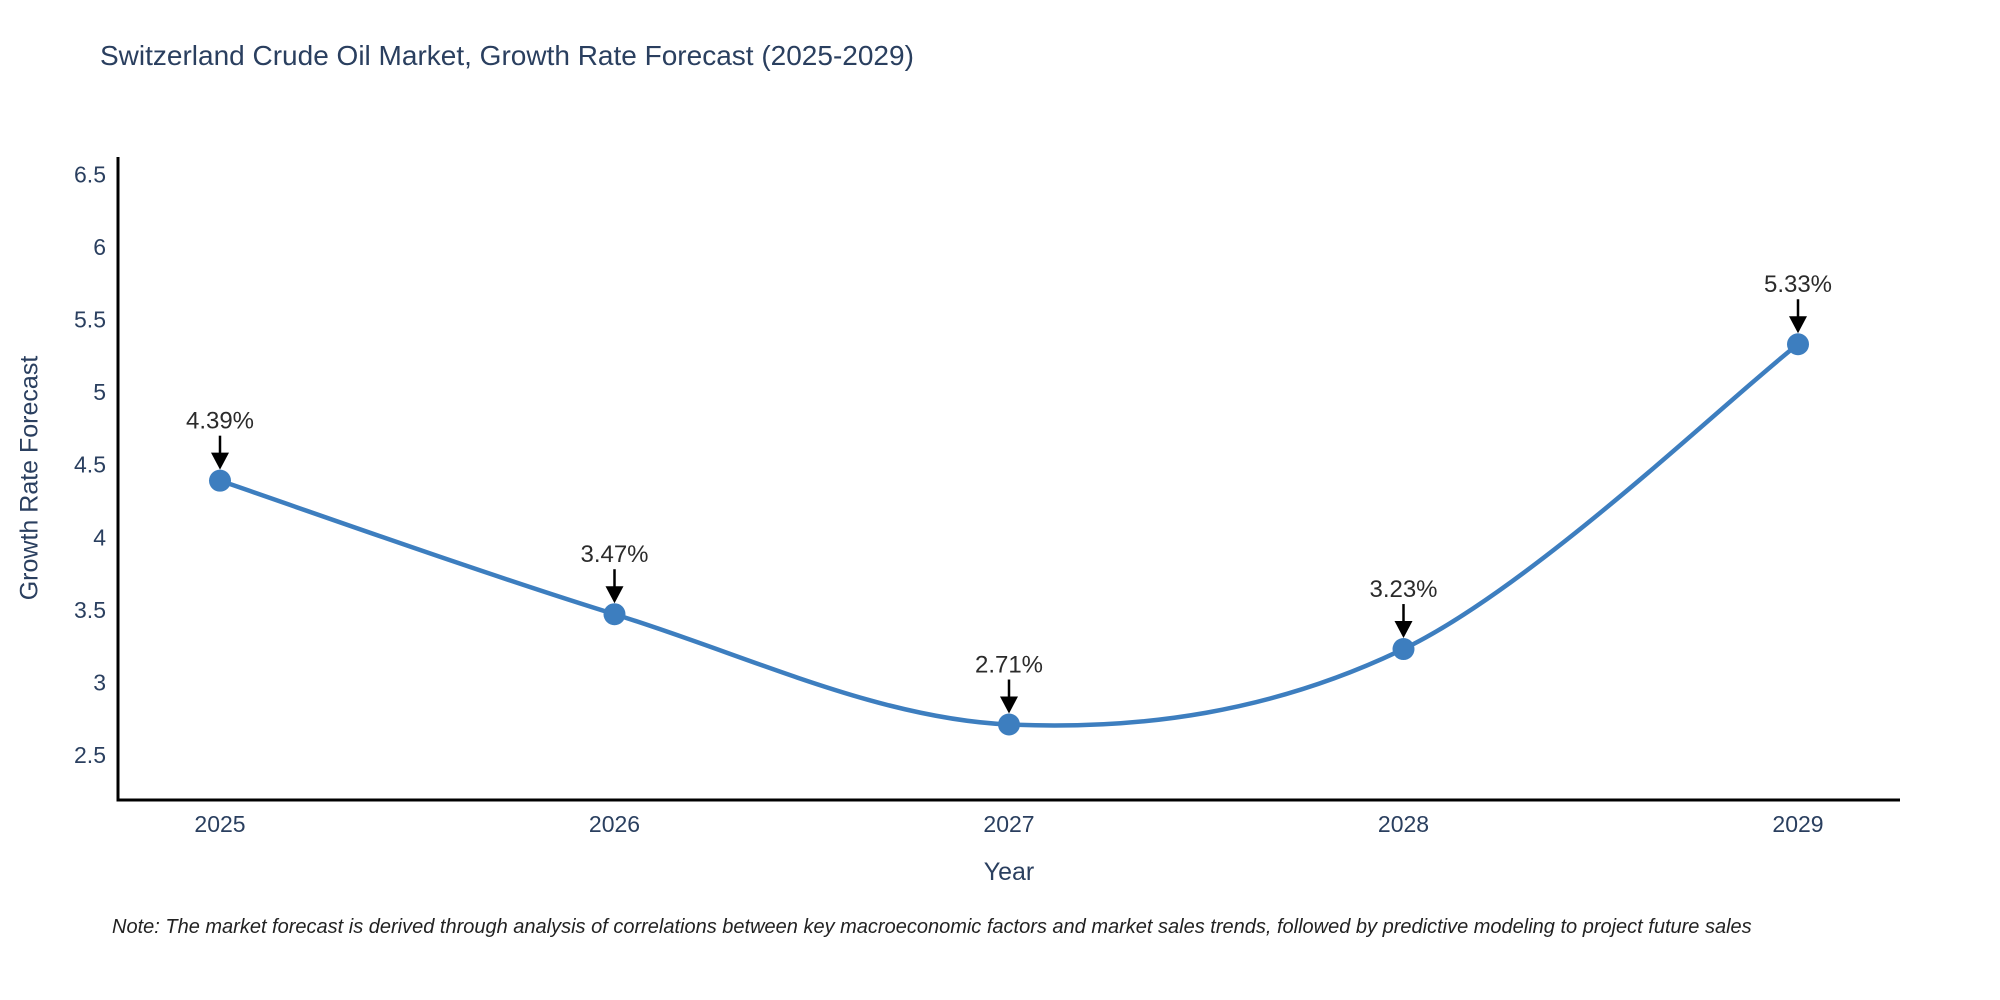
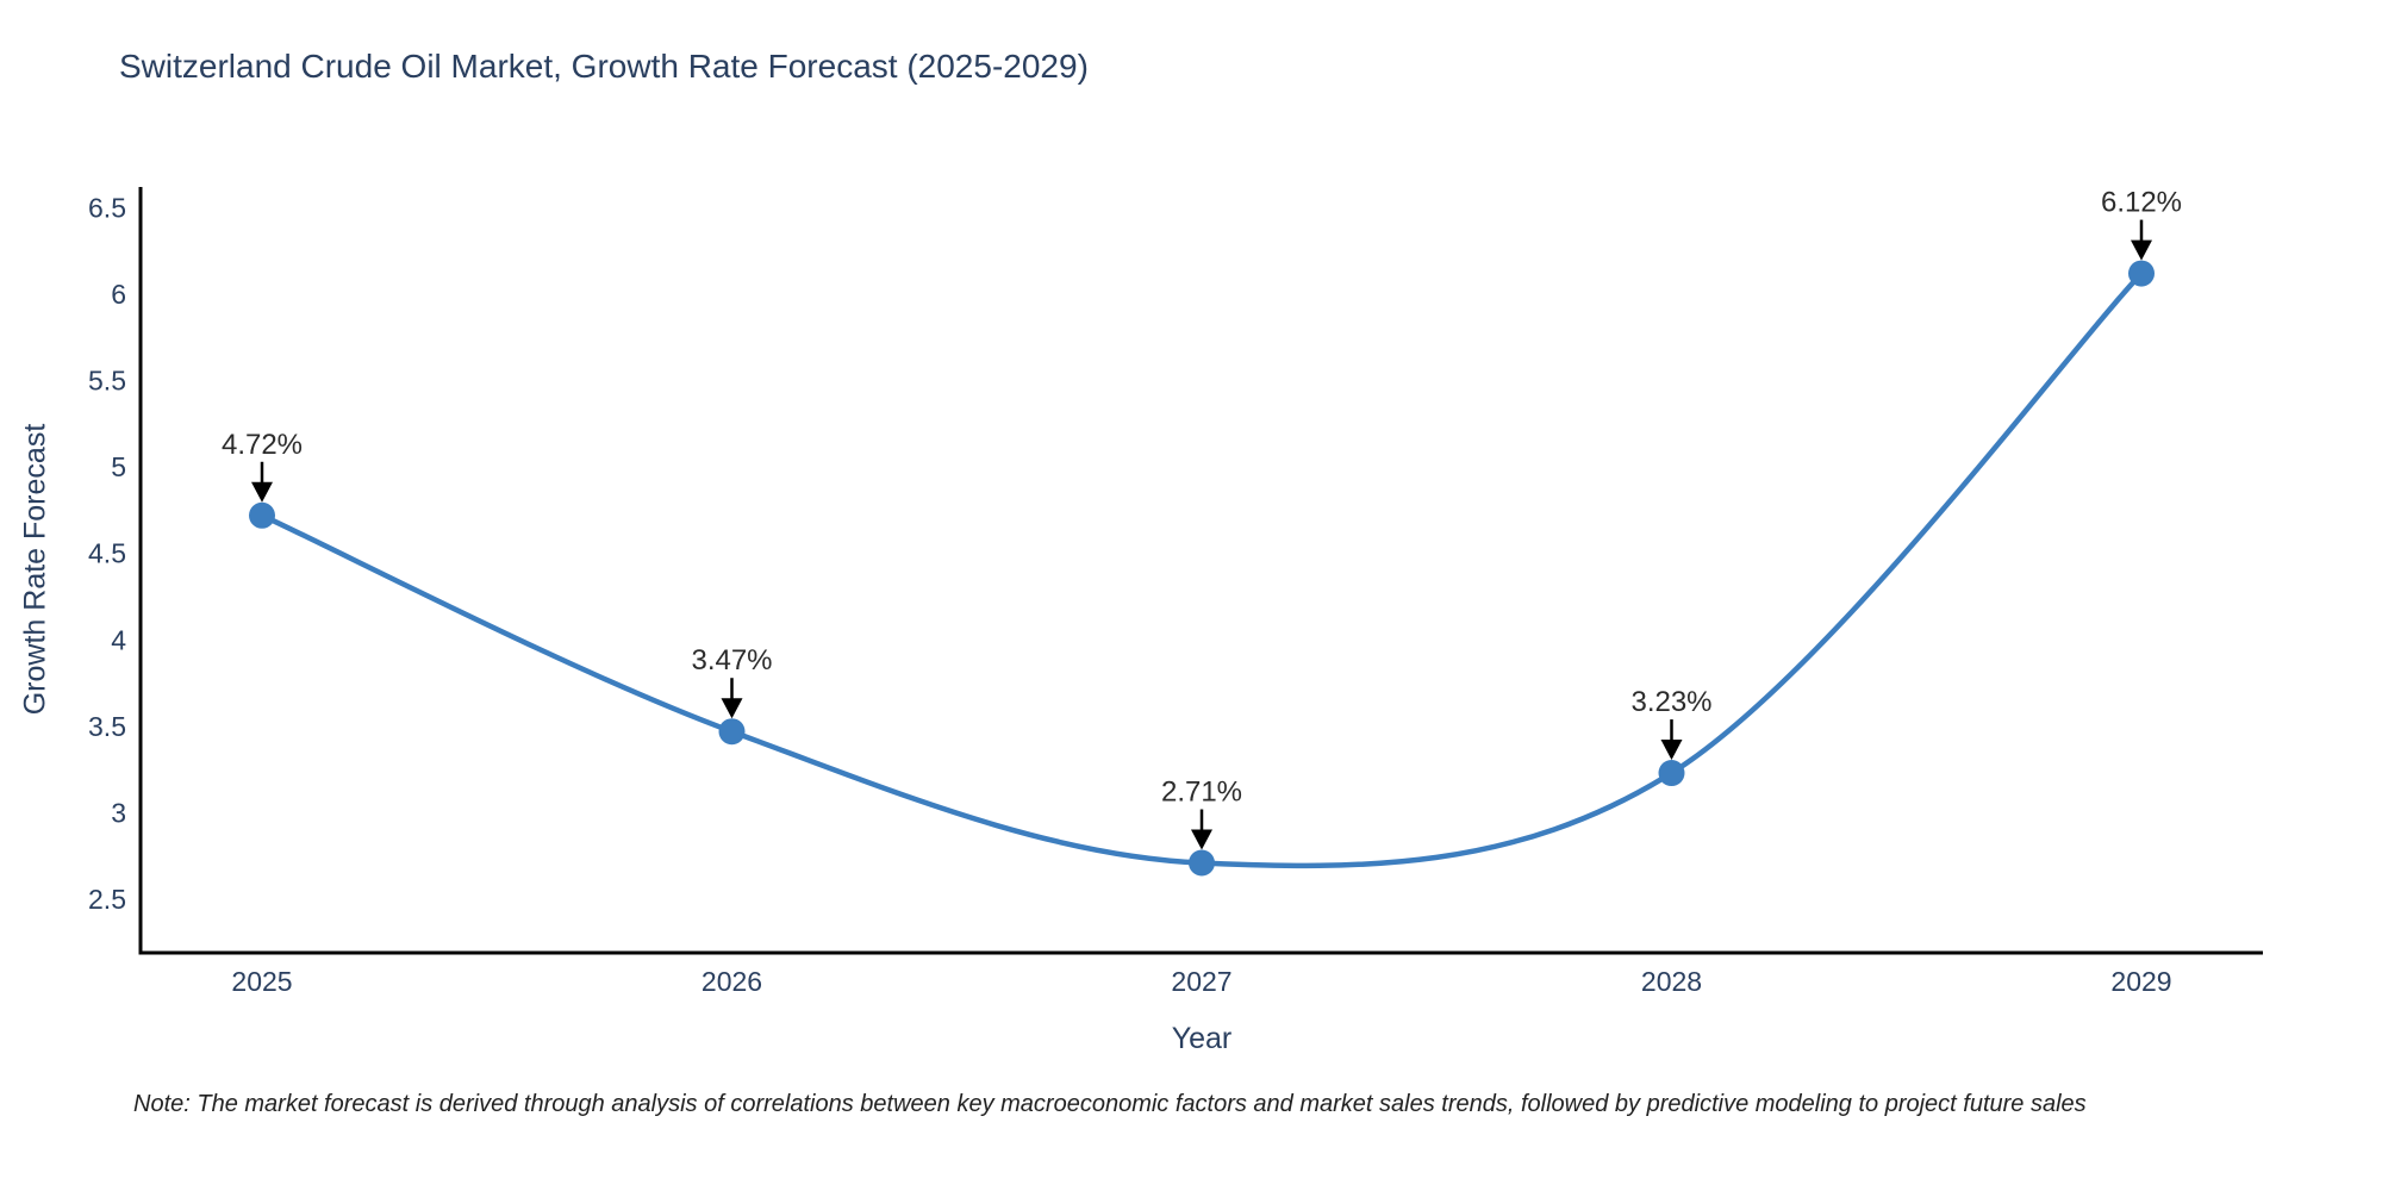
2025: 4.39% -> 4.72%
2029: 5.33% -> 6.12%
